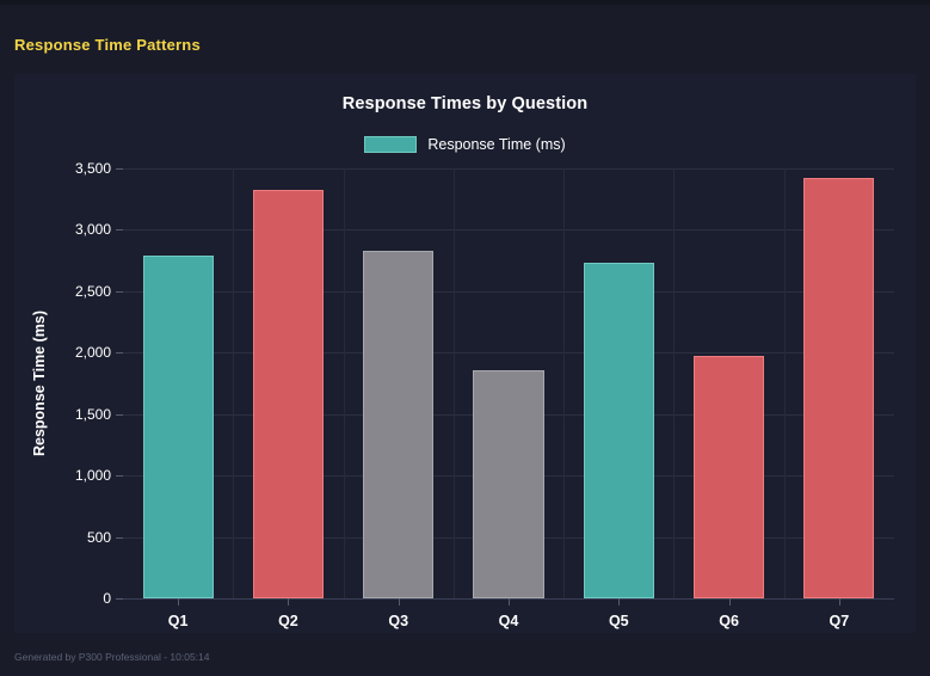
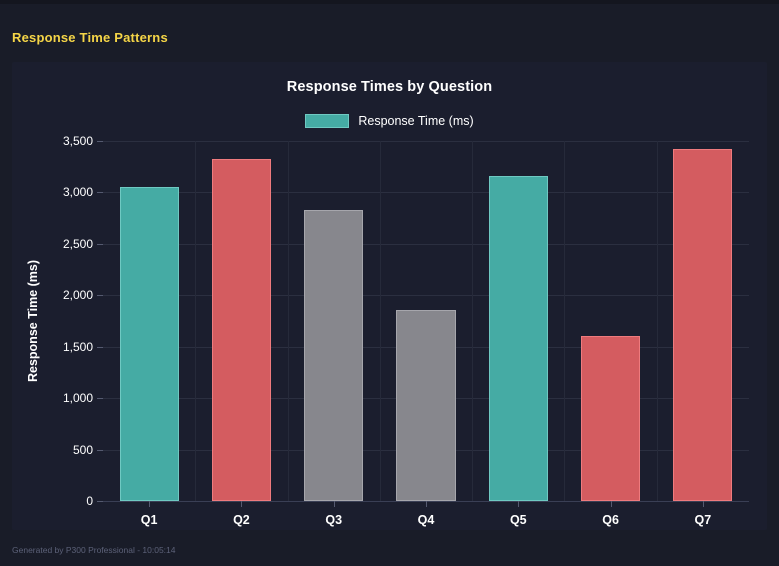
Q1: 2790 -> 3050
Q5: 2730 -> 3160
Q6: 1980 -> 1600
